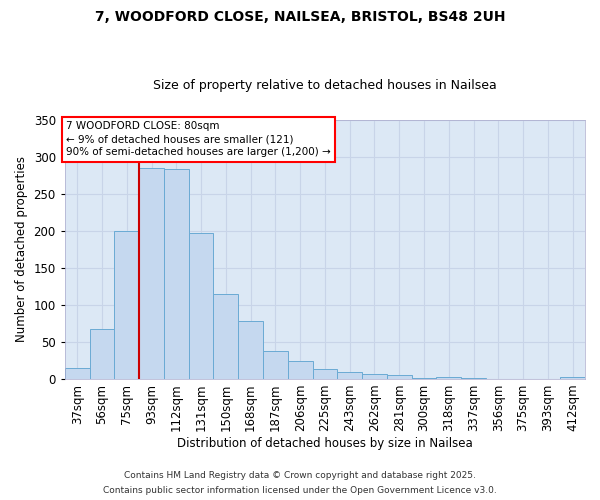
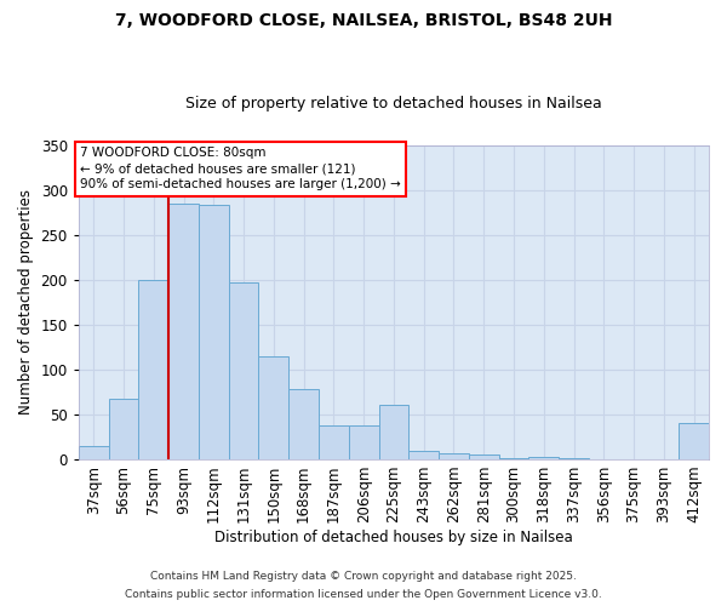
206sqm: 24 -> 38
225sqm: 13 -> 60
412sqm: 2 -> 40
